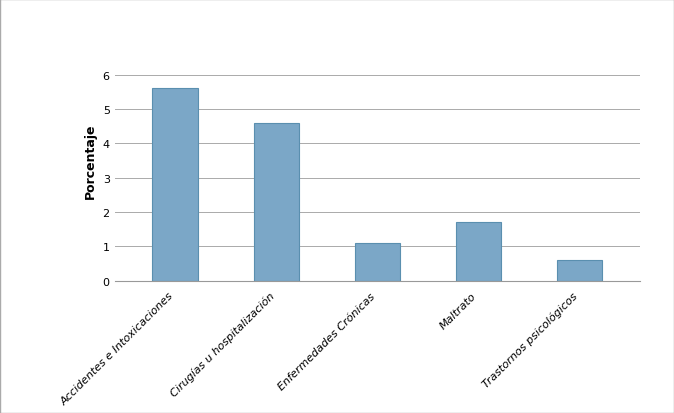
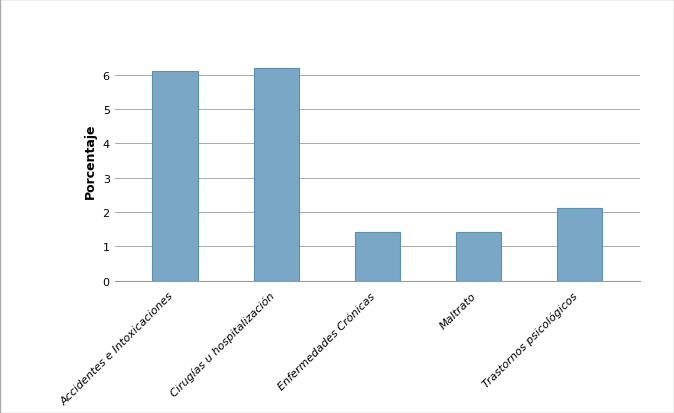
Accidentes e Intoxicaciones: 5.6 -> 6.1
Cirugías u hospitalización: 4.6 -> 6.2
Enfermedades Crónicas: 1.1 -> 1.4
Maltrato: 1.7 -> 1.4
Trastornos psicológicos: 0.6 -> 2.1
